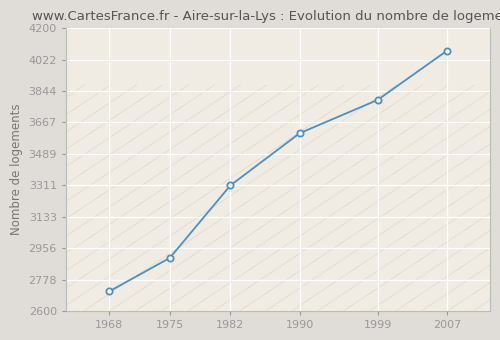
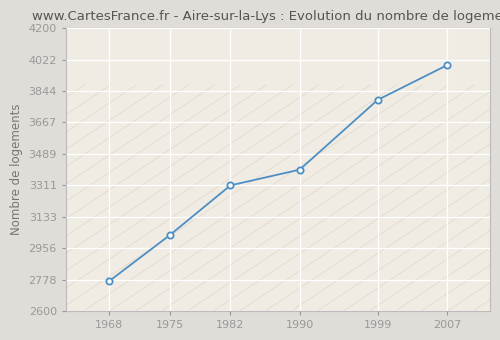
1968: 2710 -> 2770
1975: 2900 -> 3030
1990: 3610 -> 3400
2007: 4070 -> 3990
